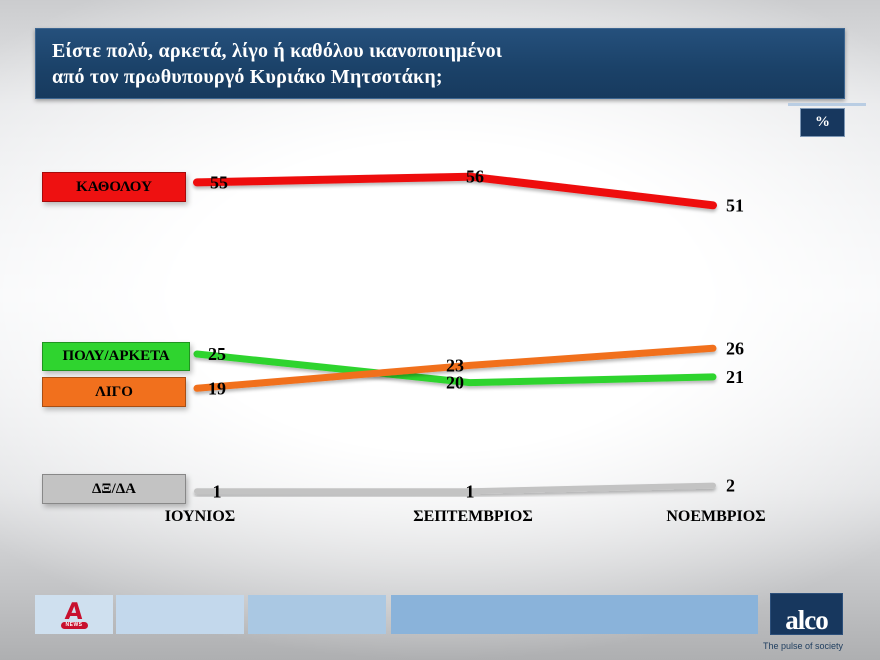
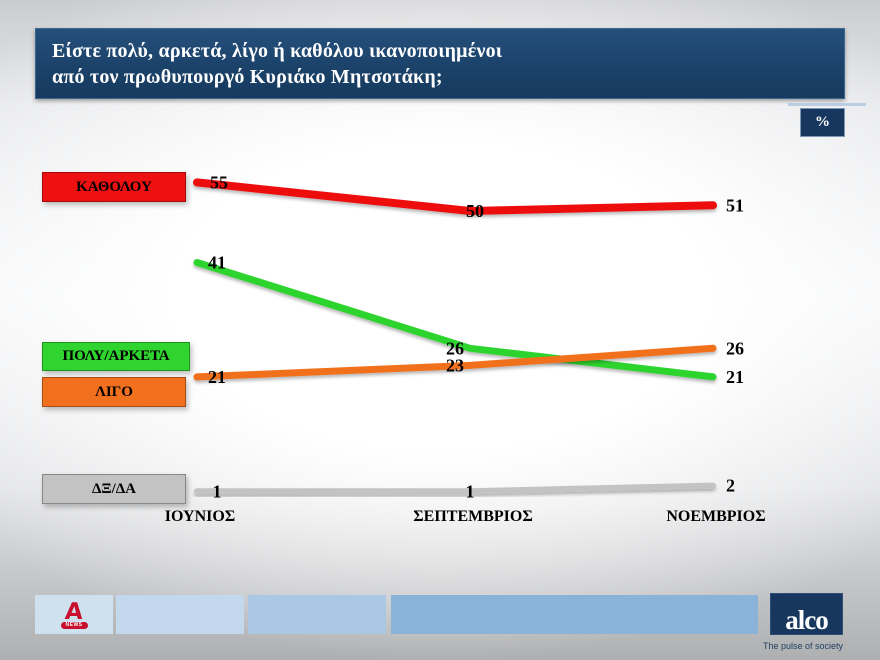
ΠΟΛΥ/ΑΡΚΕΤΑ/ΙΟΥΝΙΟΣ: 25 -> 41
ΛΙΓΟ/ΙΟΥΝΙΟΣ: 19 -> 21
ΚΑΘΟΛΟΥ/ΣΕΠΤΕΜΒΡΙΟΣ: 56 -> 50
ΠΟΛΥ/ΑΡΚΕΤΑ/ΣΕΠΤΕΜΒΡΙΟΣ: 20 -> 26
